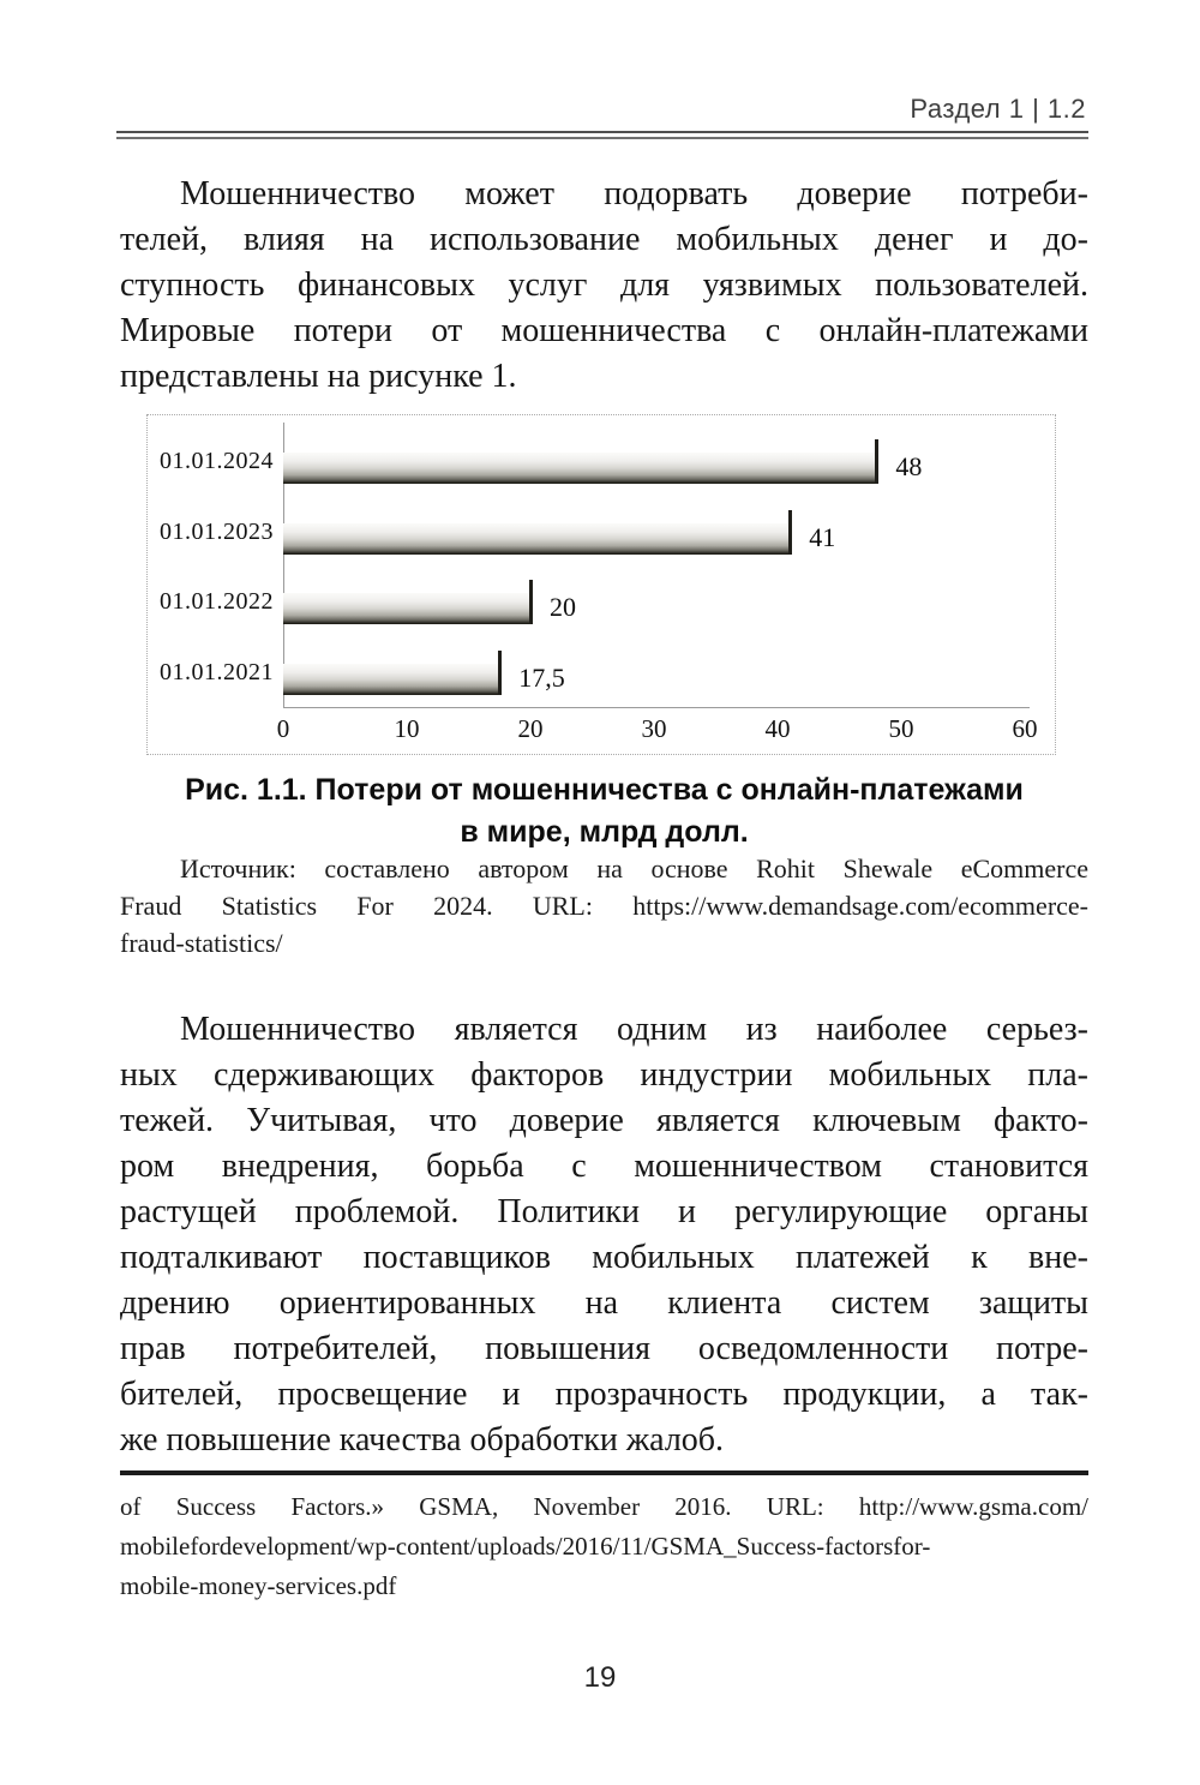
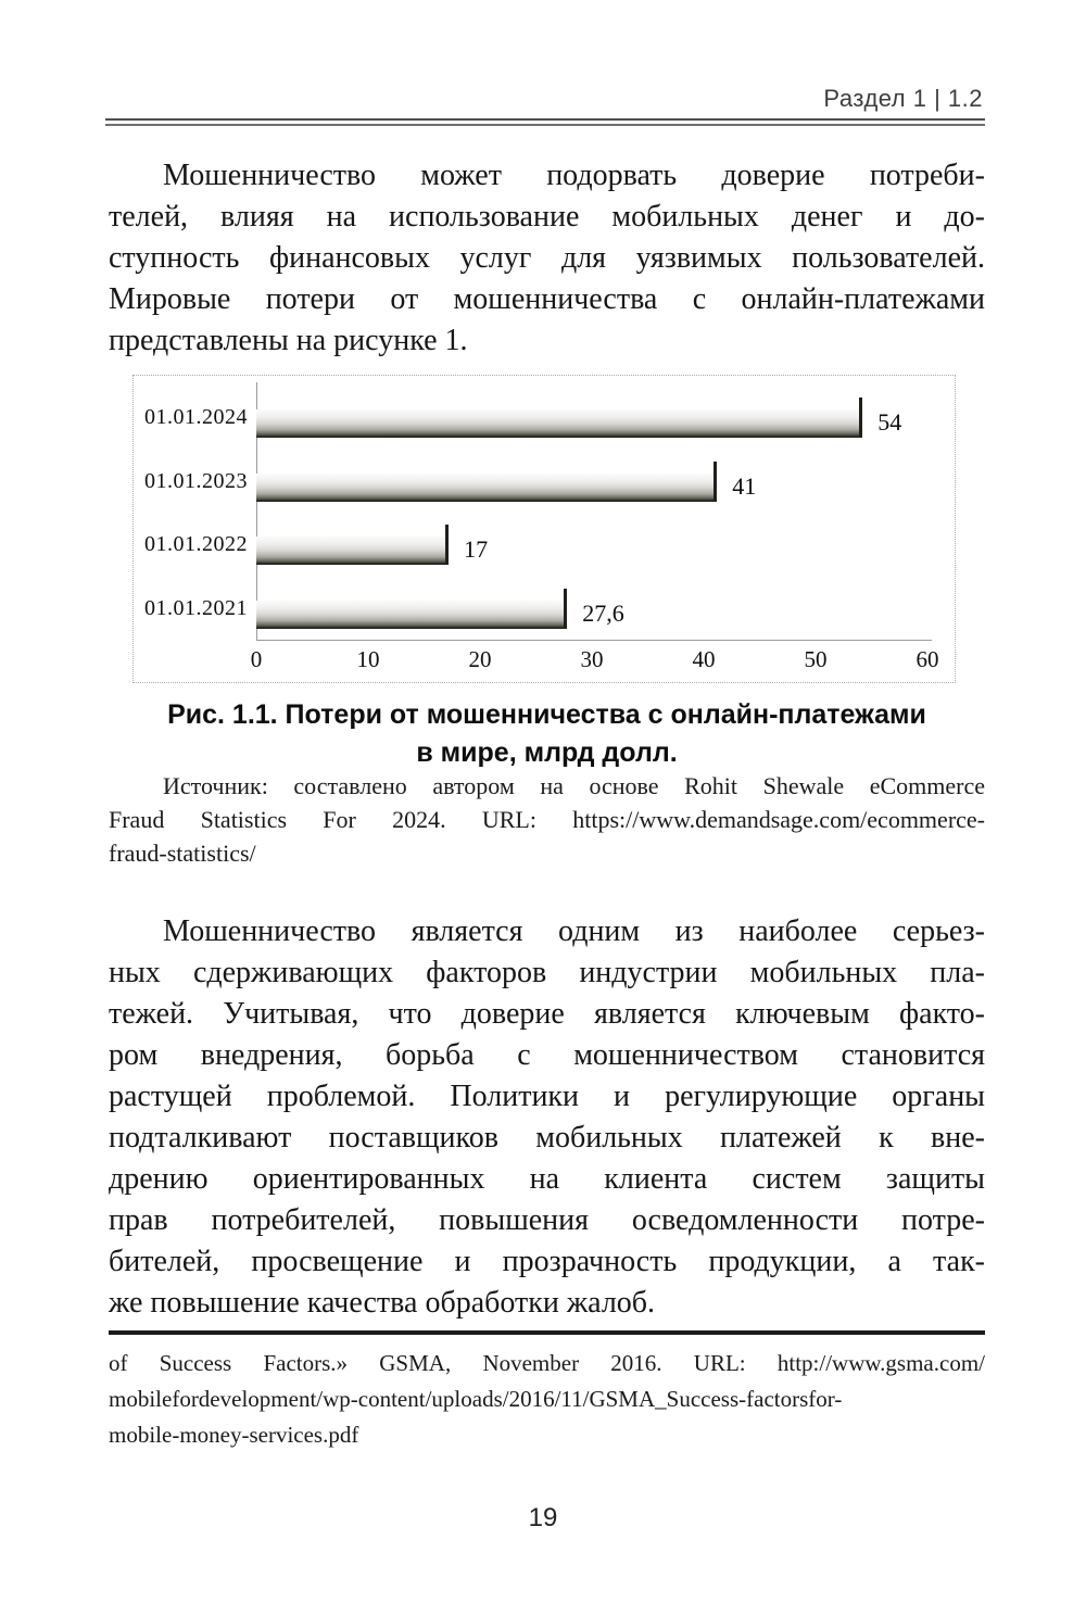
01.01.2024: 48 -> 54
01.01.2022: 20 -> 17
01.01.2021: 17,5 -> 27,6
